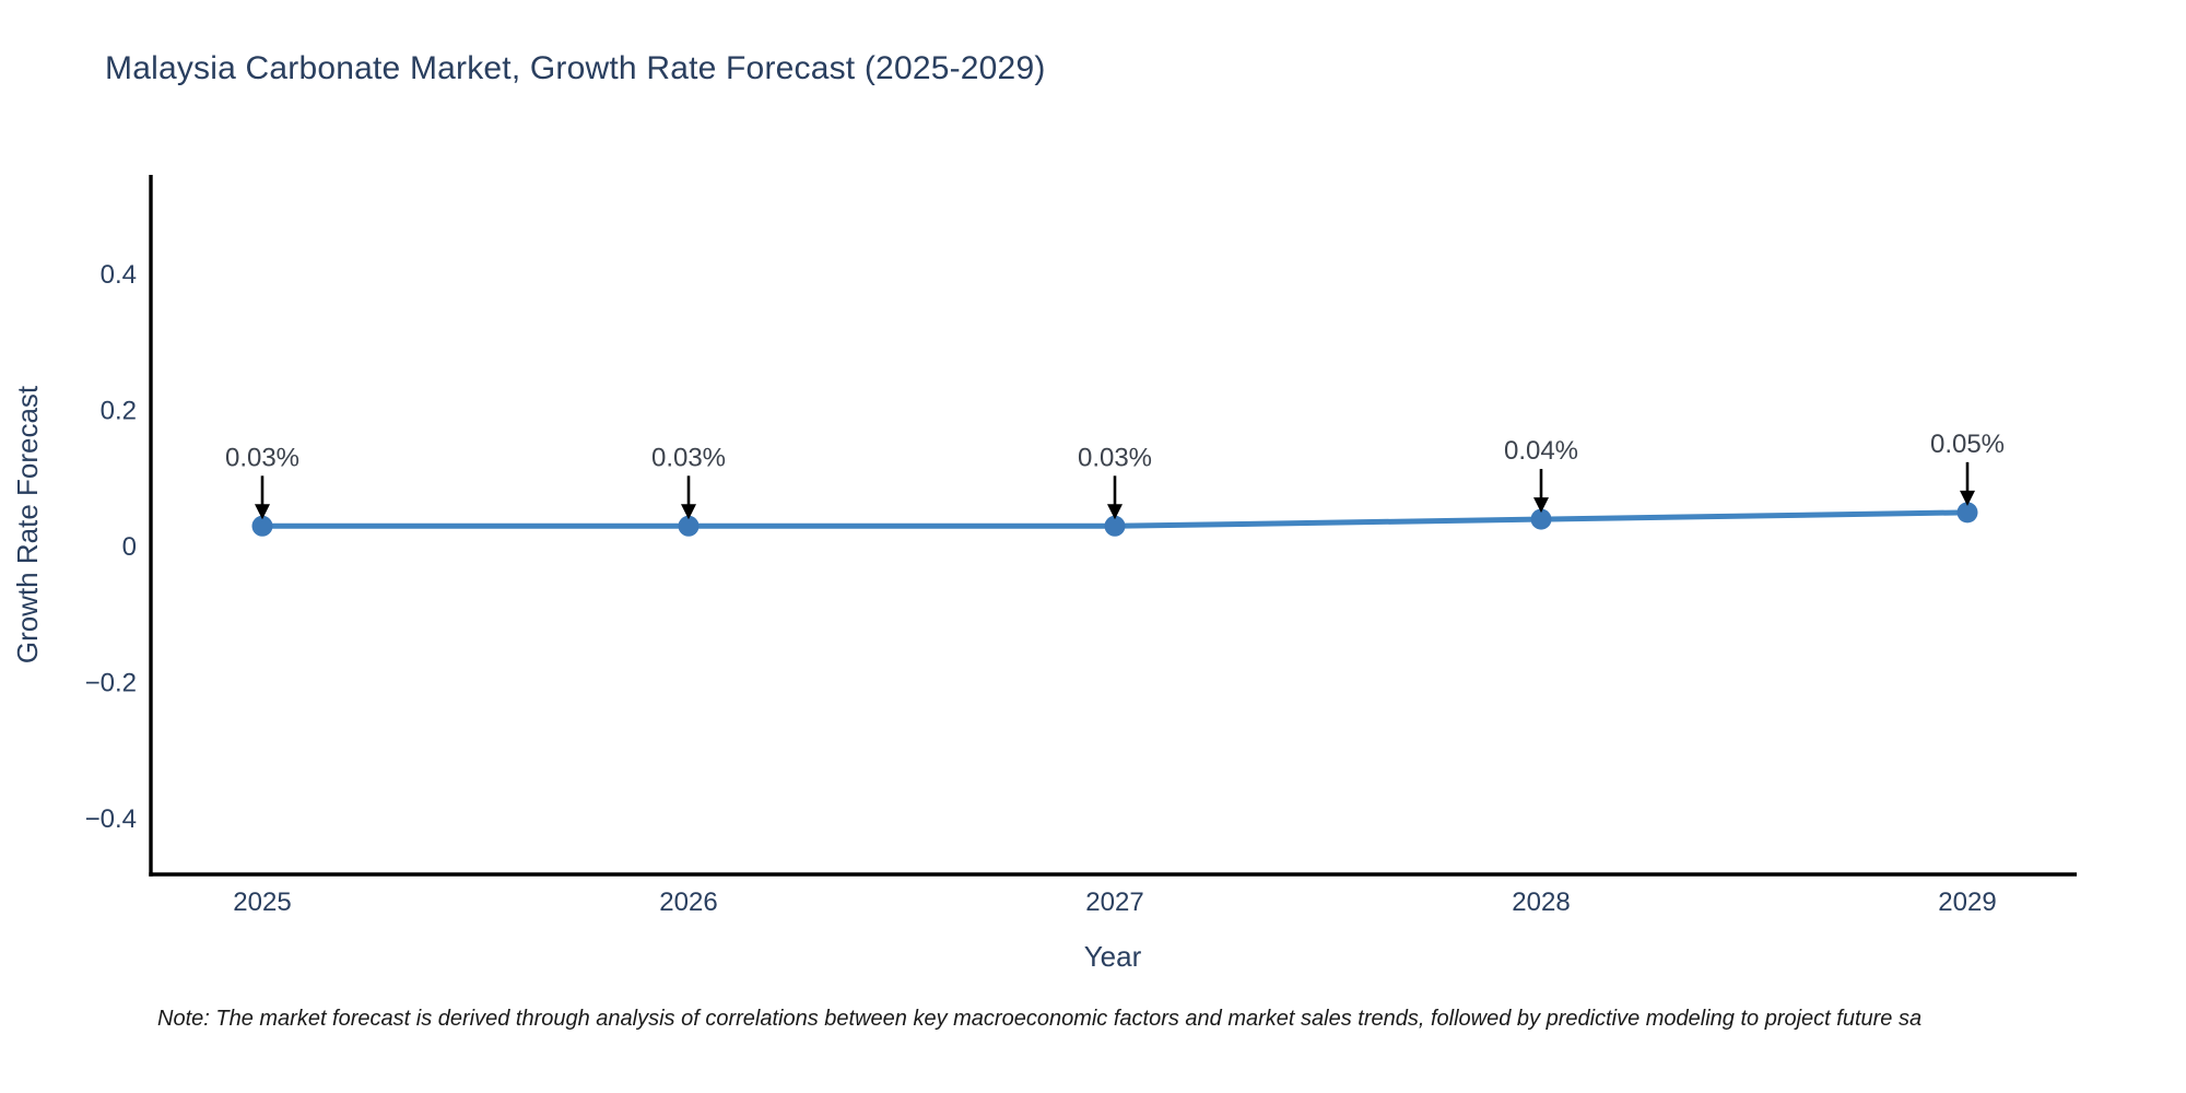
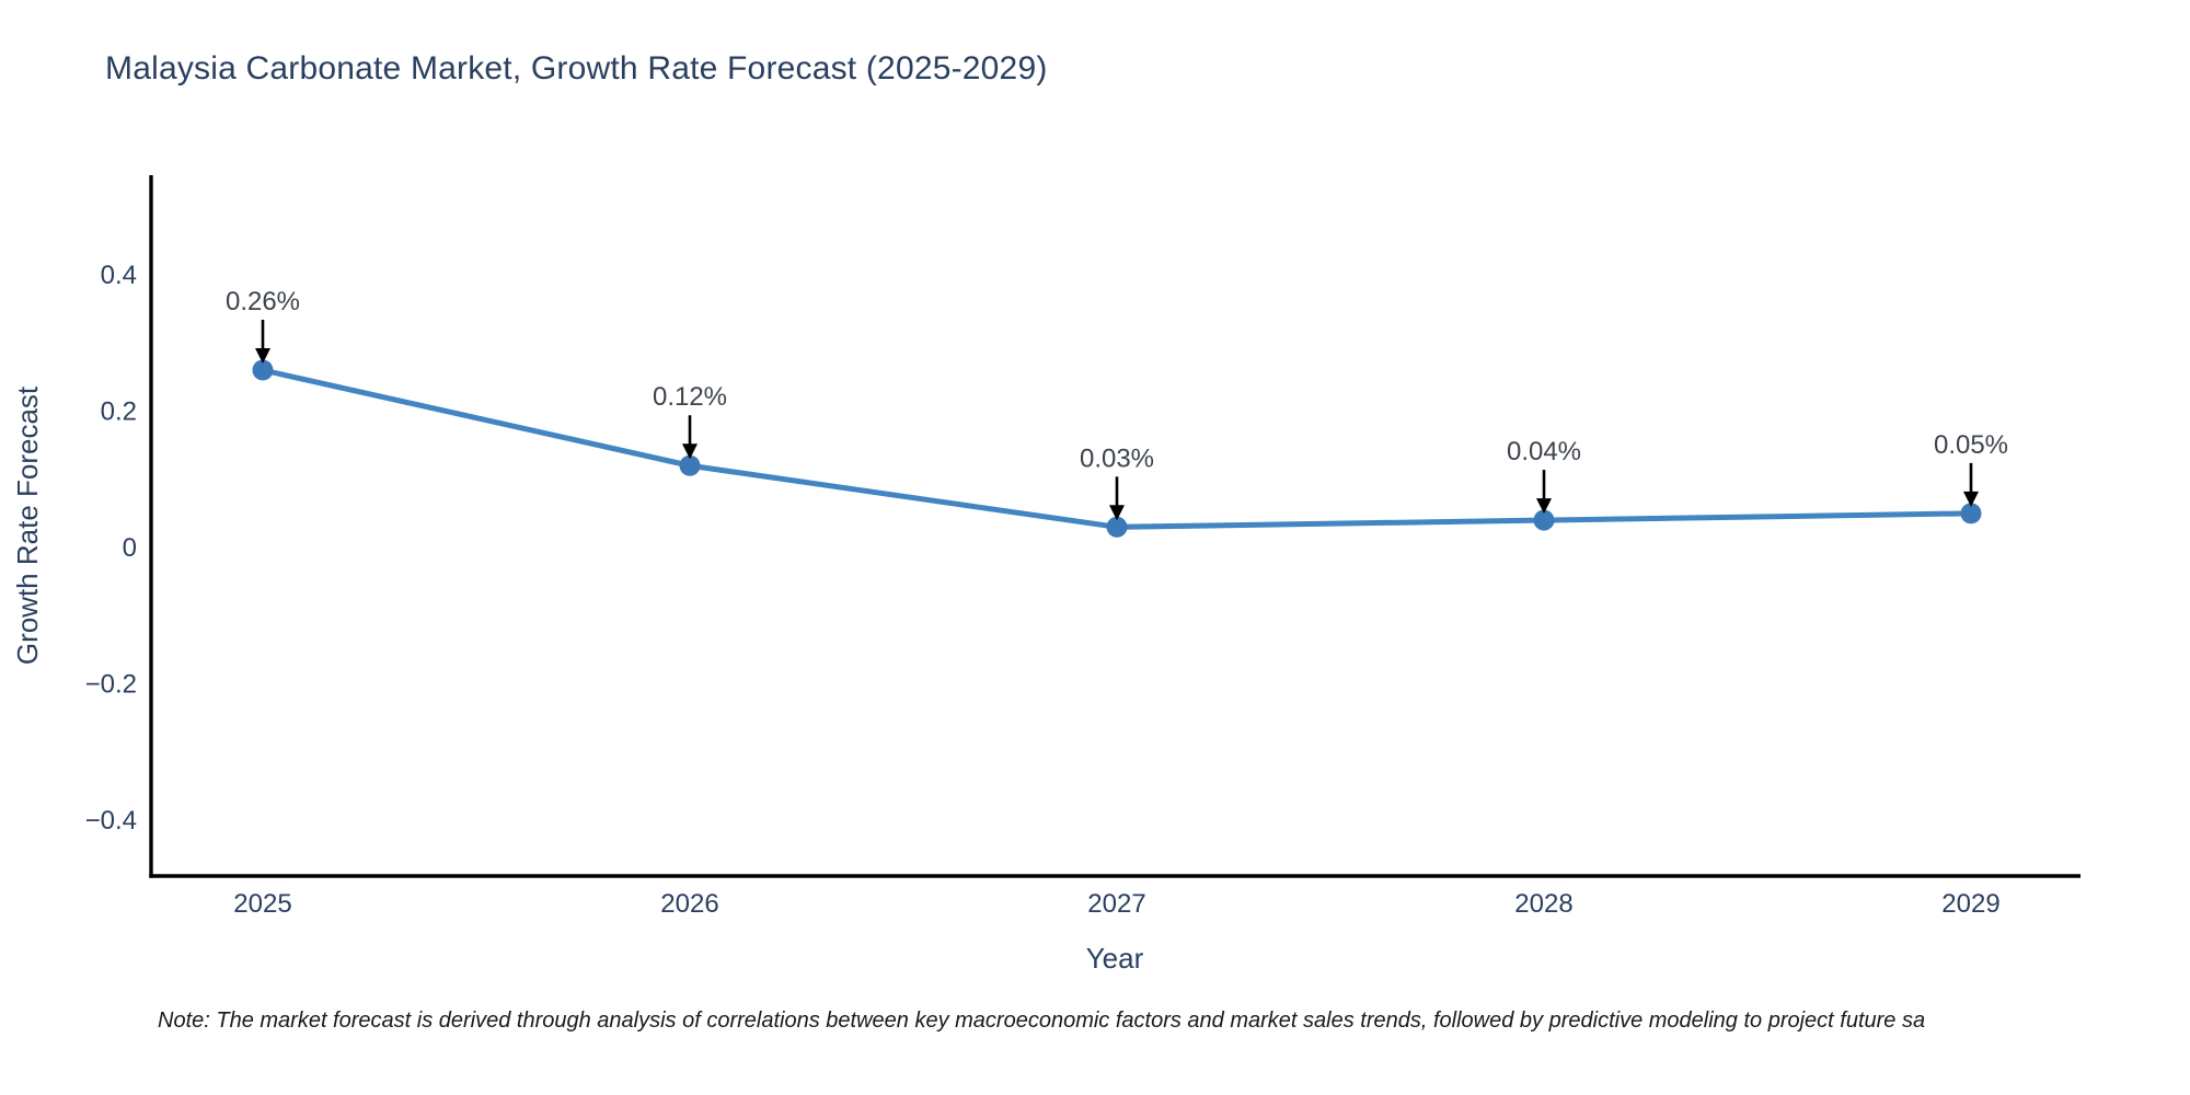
2025: 0.03% -> 0.26%
2026: 0.03% -> 0.12%
